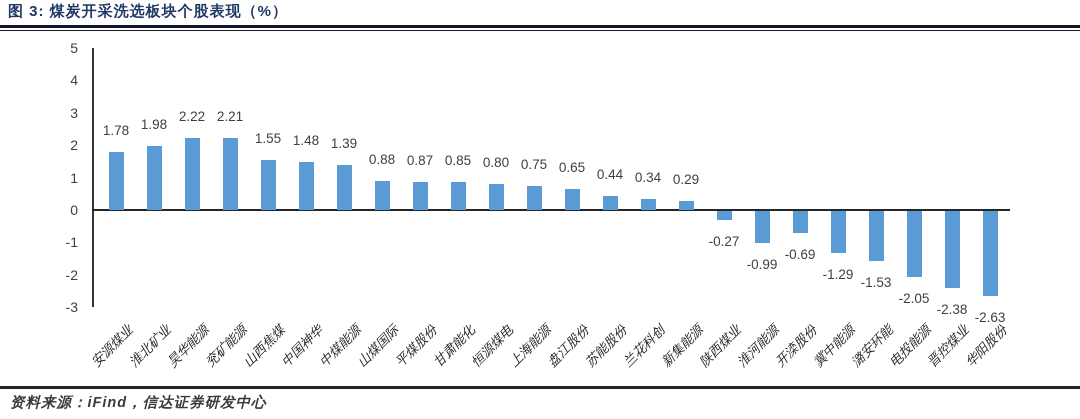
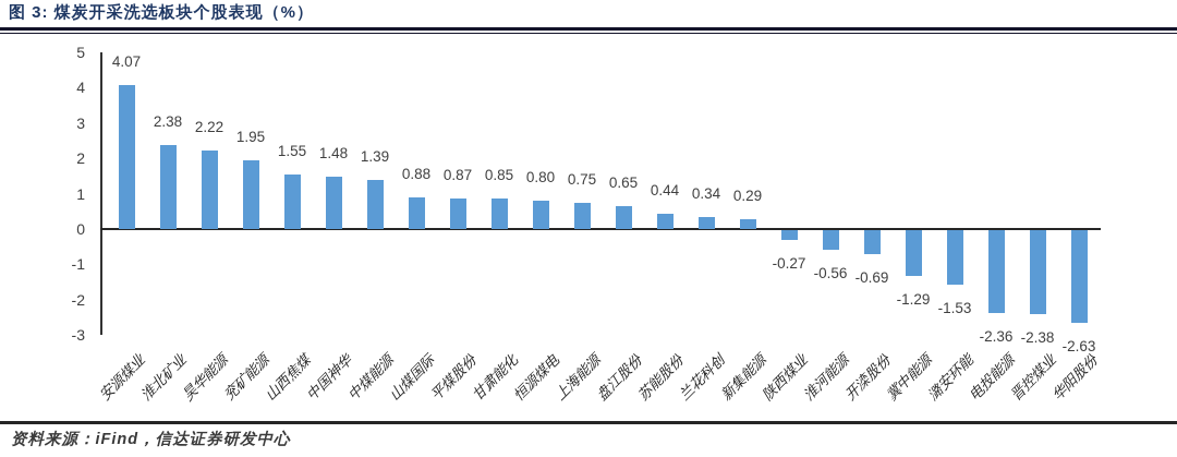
安源煤业: 1.78 -> 4.07
淮北矿业: 1.98 -> 2.38
兖矿能源: 2.21 -> 1.95
淮河能源: -0.99 -> -0.56
电投能源: -2.05 -> -2.36
